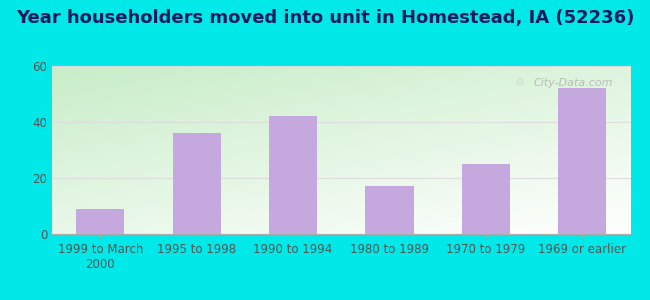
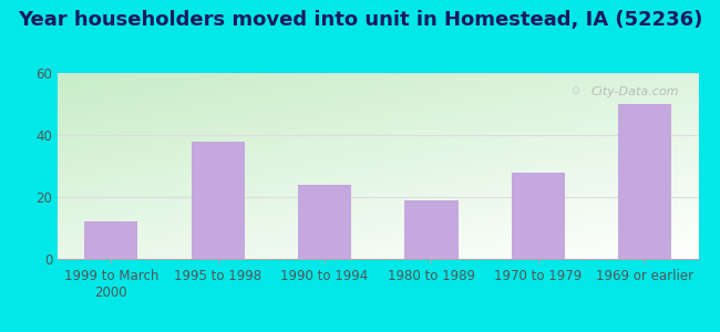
1999 to March 2000: 9 -> 12
1995 to 1998: 36 -> 38
1990 to 1994: 42 -> 24
1980 to 1989: 17 -> 19
1970 to 1979: 25 -> 28
1969 or earlier: 52 -> 50
